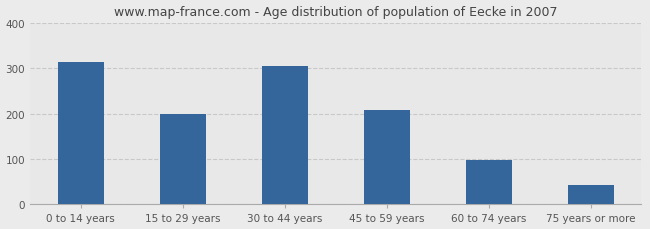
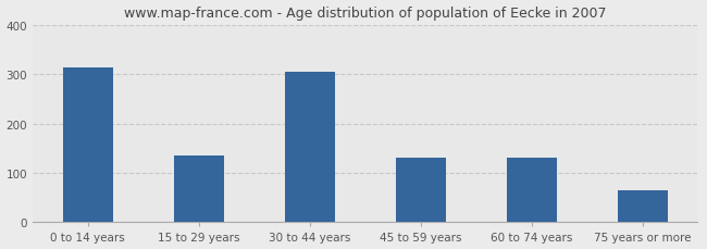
15 to 29 years: 200 -> 135
45 to 59 years: 207 -> 130
60 to 74 years: 98 -> 130
75 years or more: 42 -> 65
